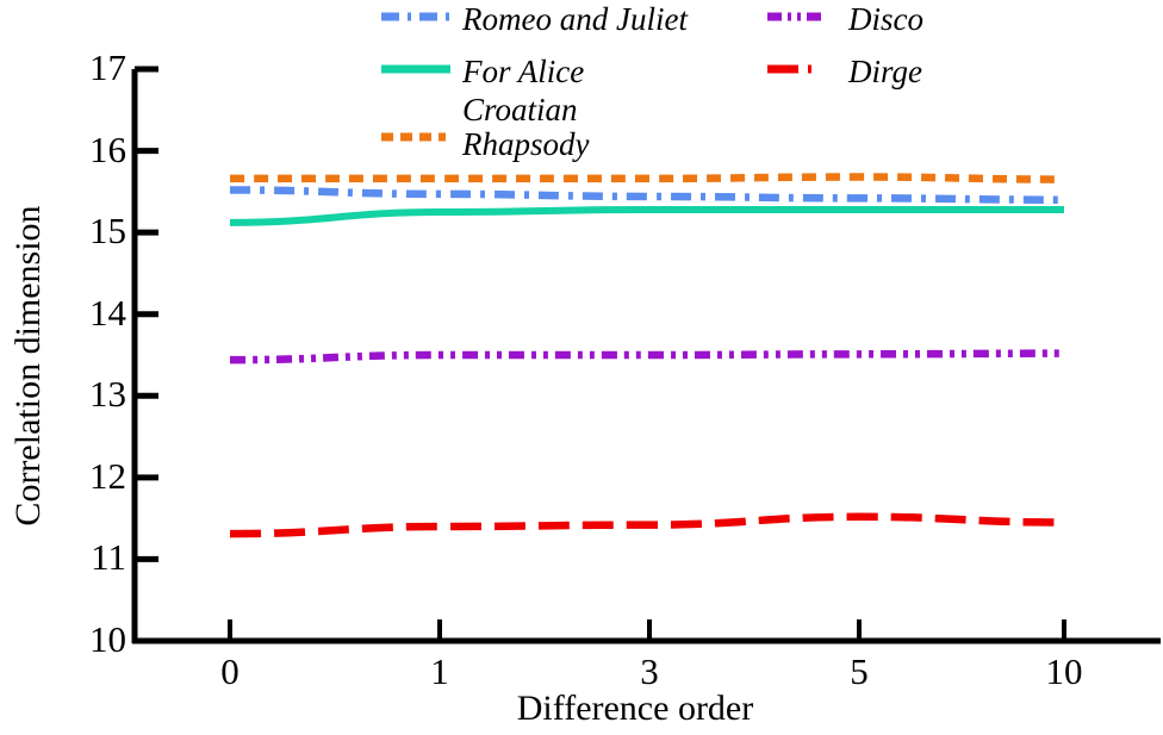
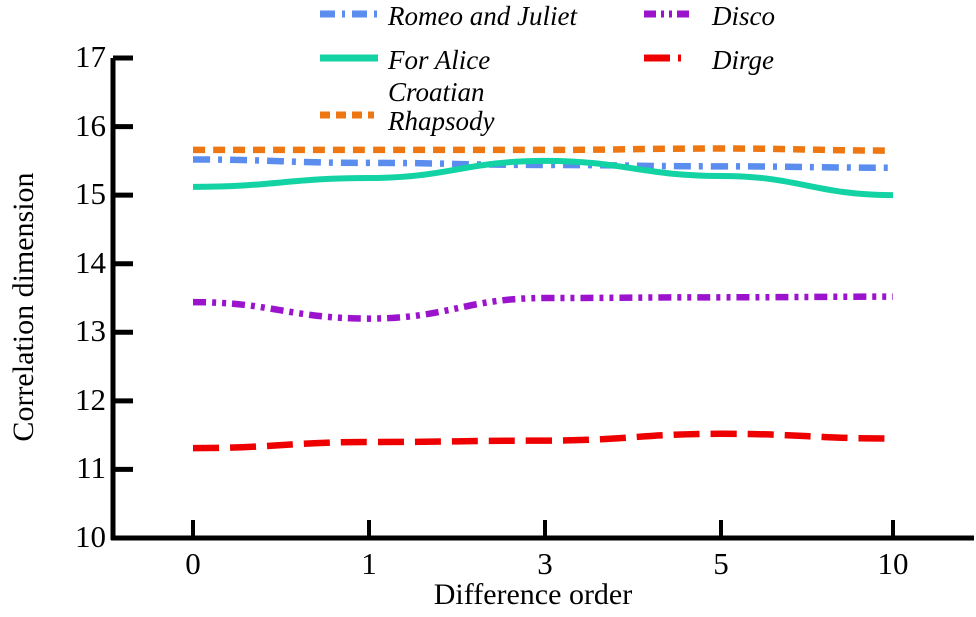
Disco/1: 13.5 -> 13.2
For Alice/3: 15.3 -> 15.5
For Alice/10: 15.3 -> 15.0
